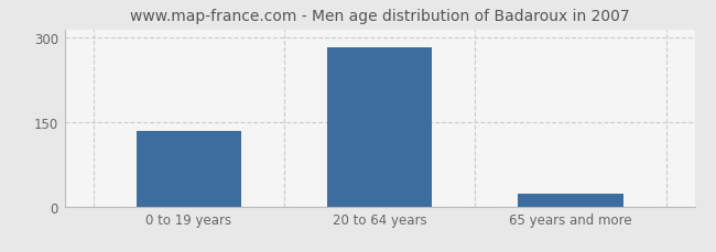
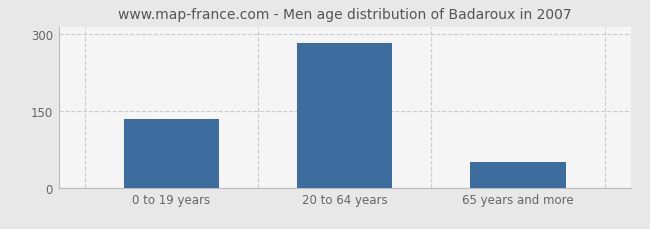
65 years and more: 22 -> 50
